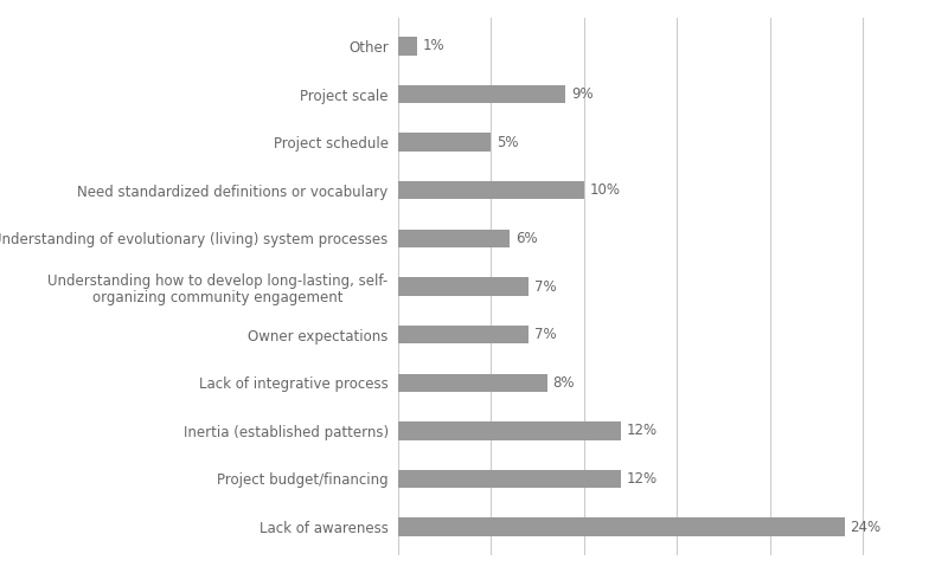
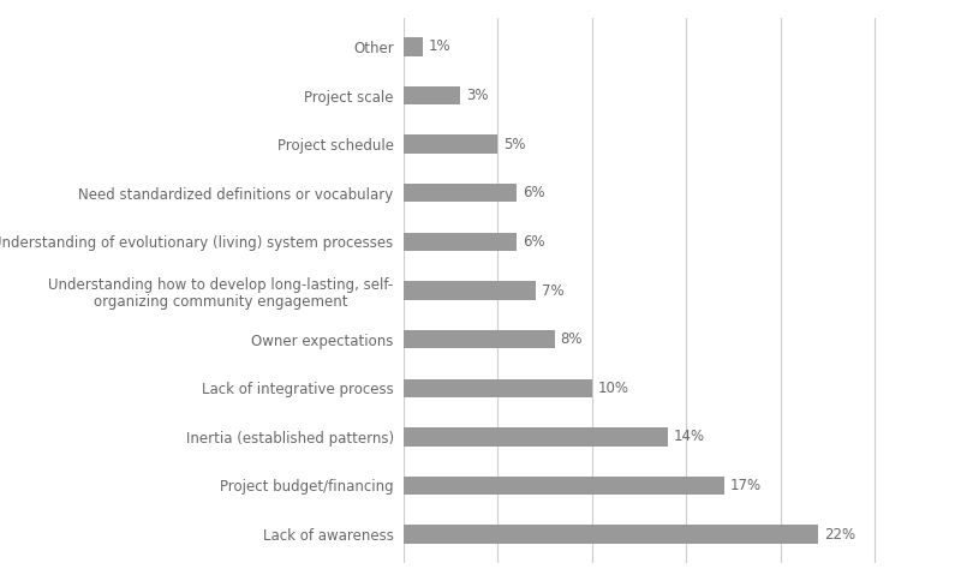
Project scale: 9% -> 3%
Need standardized definitions or vocabulary: 10% -> 6%
Owner expectations: 7% -> 8%
Lack of integrative process: 8% -> 10%
Inertia (established patterns): 12% -> 14%
Project budget/financing: 12% -> 17%
Lack of awareness: 24% -> 22%
